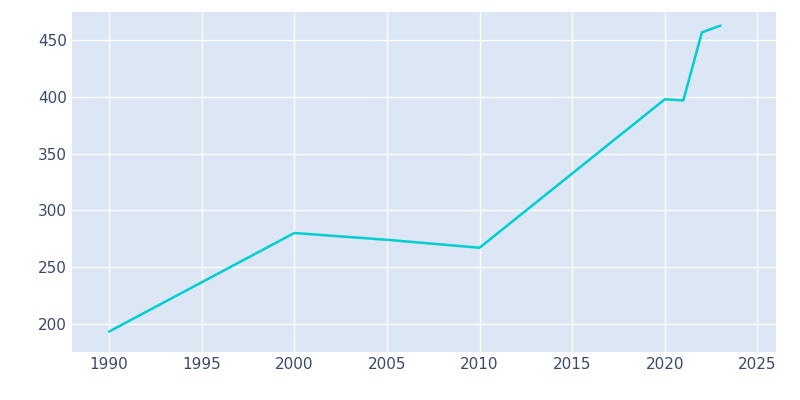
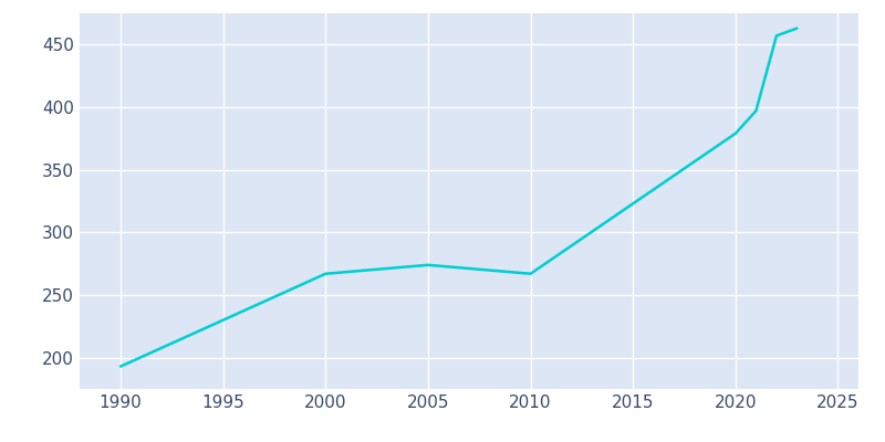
2000: 280 -> 267
2020: 398 -> 379
